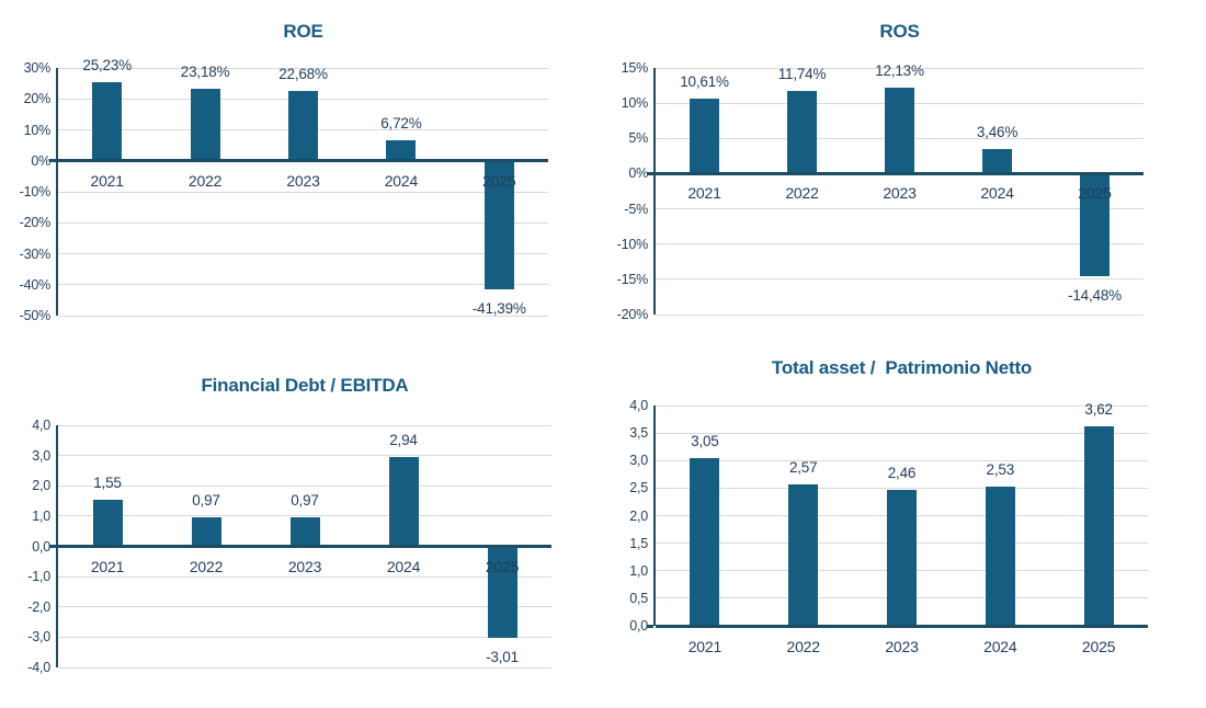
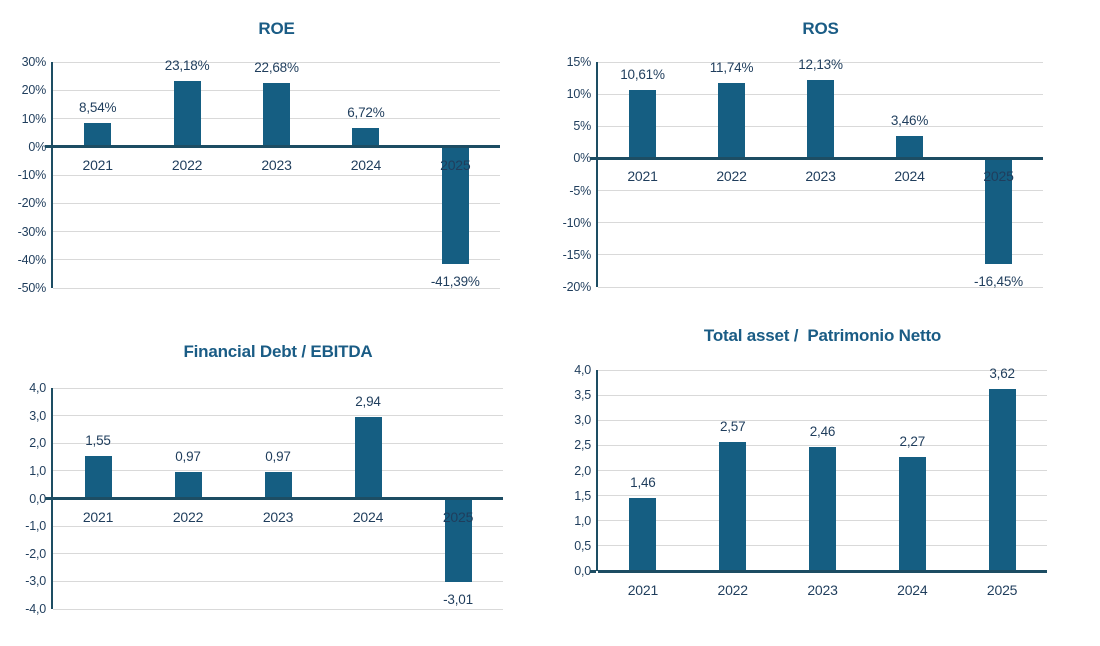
ROE/2021: 25,23% -> 8,54%
ROS/2025: -14,48% -> -16,45%
Total asset / Patrimonio Netto/2021: 3,05 -> 1,46
Total asset / Patrimonio Netto/2024: 2,53 -> 2,27
